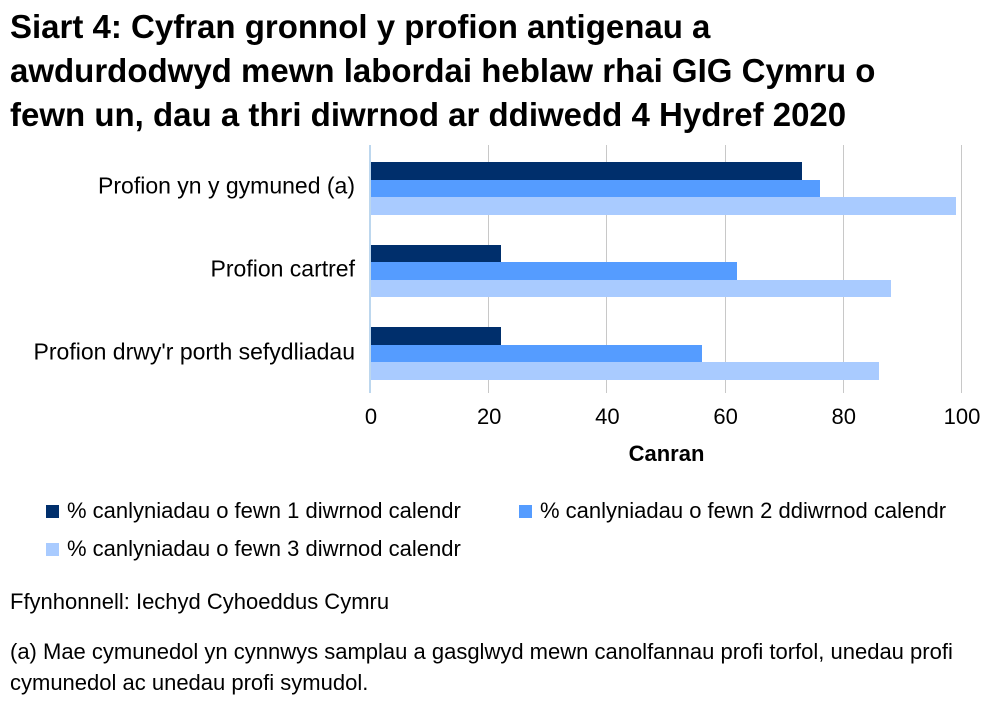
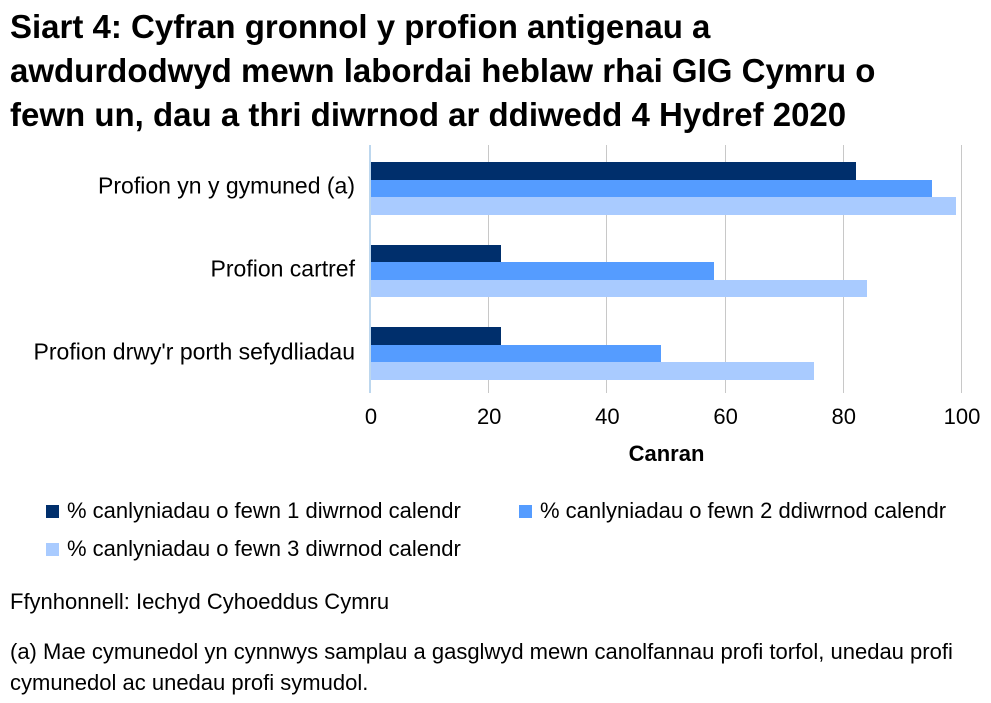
% canlyniadau o fewn 1 diwrnod calendr/Profion yn y gymuned (a): 73 -> 82
% canlyniadau o fewn 2 ddiwrnod calendr/Profion yn y gymuned (a): 76 -> 95
% canlyniadau o fewn 2 ddiwrnod calendr/Profion cartref: 62 -> 58
% canlyniadau o fewn 3 diwrnod calendr/Profion cartref: 88 -> 84
% canlyniadau o fewn 2 ddiwrnod calendr/Profion drwy'r porth sefydliadau: 56 -> 49
% canlyniadau o fewn 3 diwrnod calendr/Profion drwy'r porth sefydliadau: 86 -> 75
